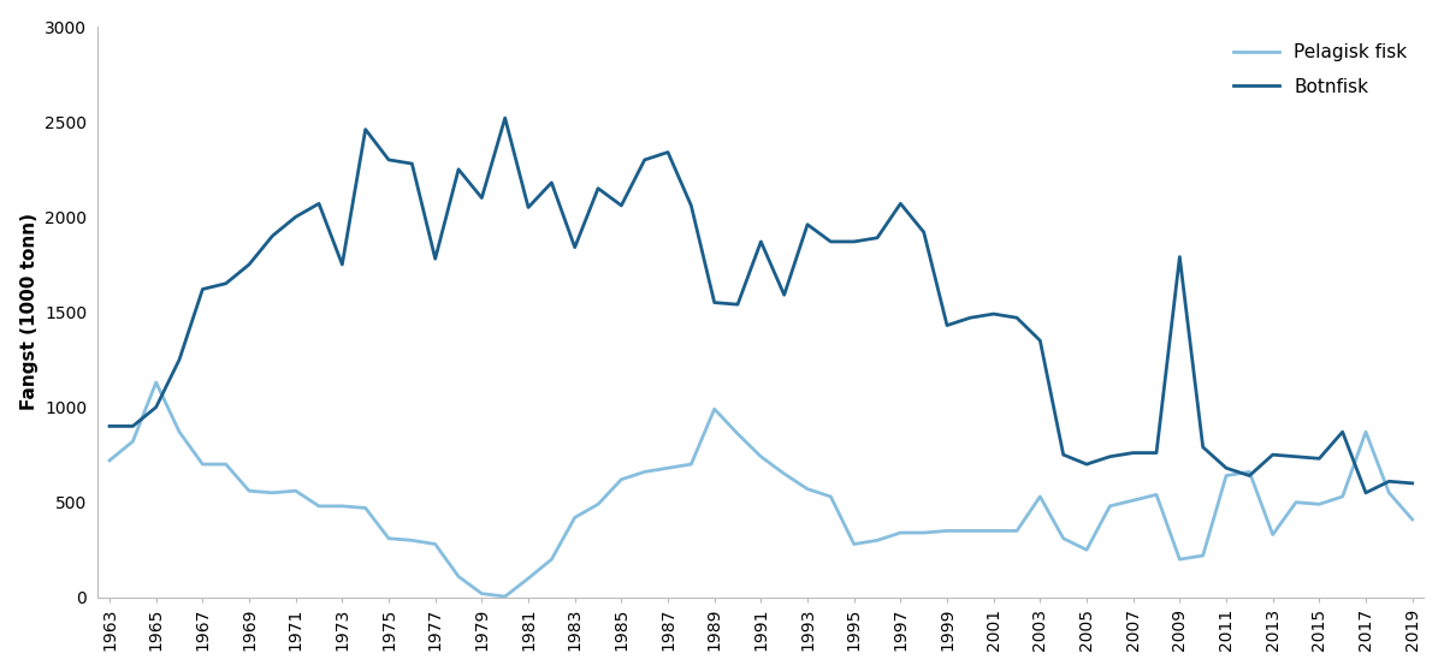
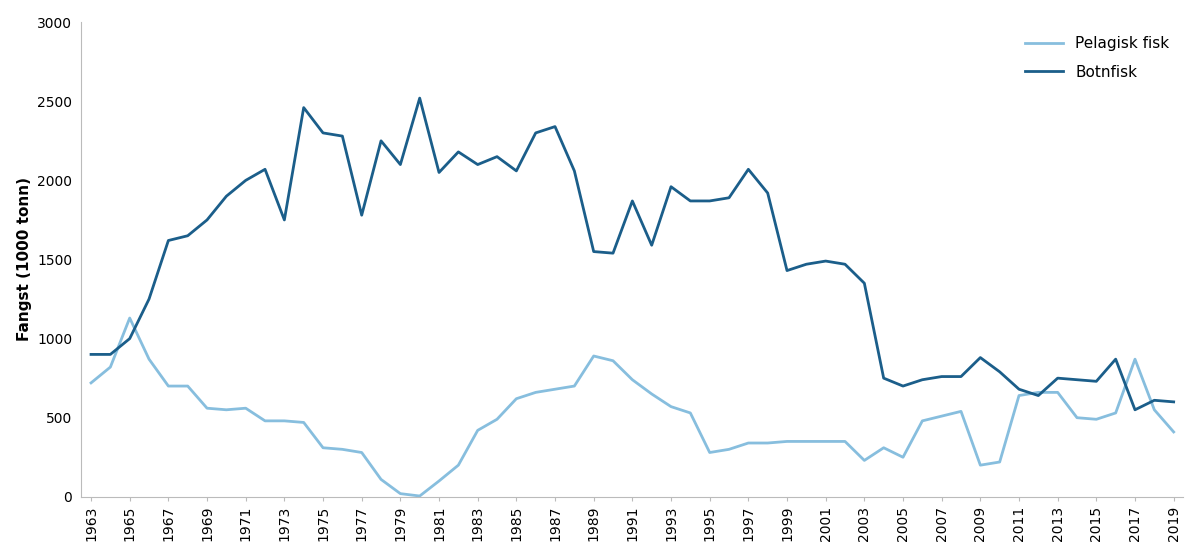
Botnfisk/1983: 1840 -> 2100
Pelagisk fisk/1989: 990 -> 890
Pelagisk fisk/2003: 530 -> 230
Botnfisk/2009: 1790 -> 880
Pelagisk fisk/2013: 330 -> 660
